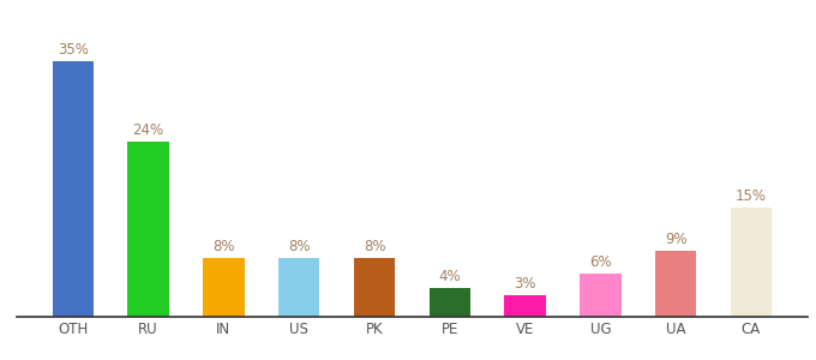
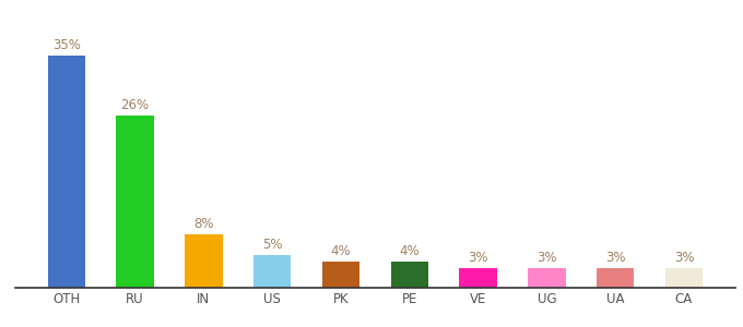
RU: 24% -> 26%
US: 8% -> 5%
PK: 8% -> 4%
UG: 6% -> 3%
UA: 9% -> 3%
CA: 15% -> 3%
